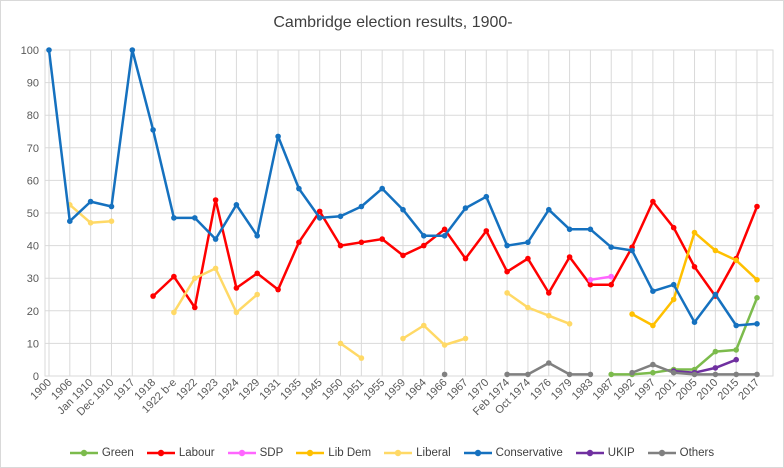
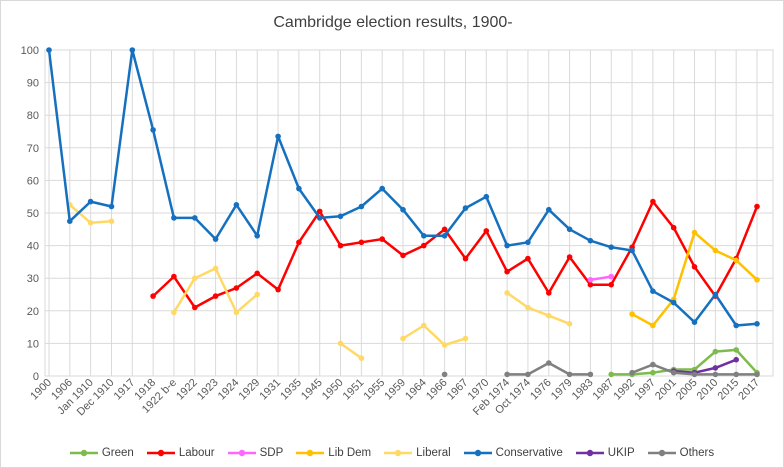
Labour/1923: 54 -> 24
Conservative/1983: 45 -> 42
Conservative/2001: 28 -> 22
Green/2017: 24 -> 1
